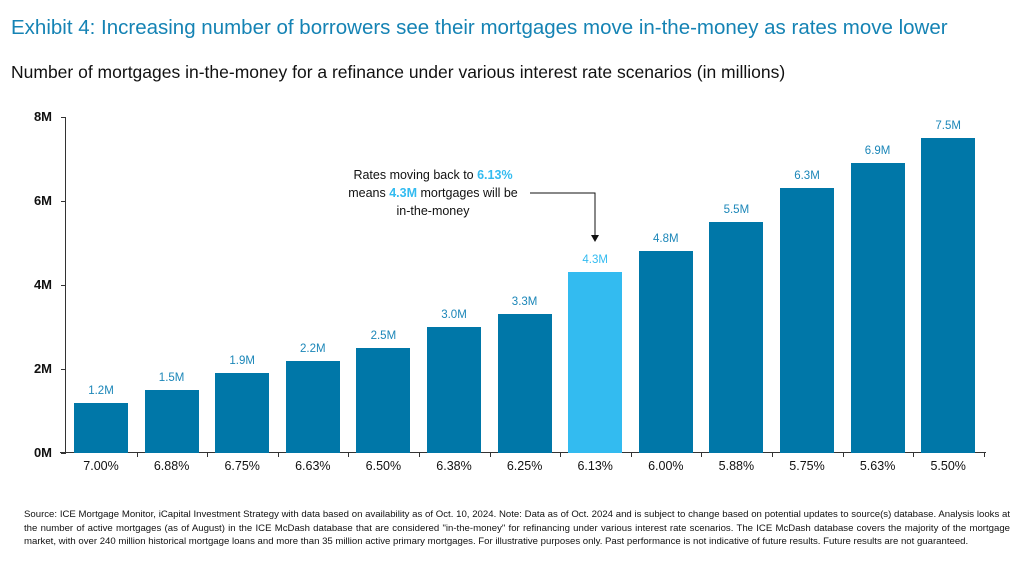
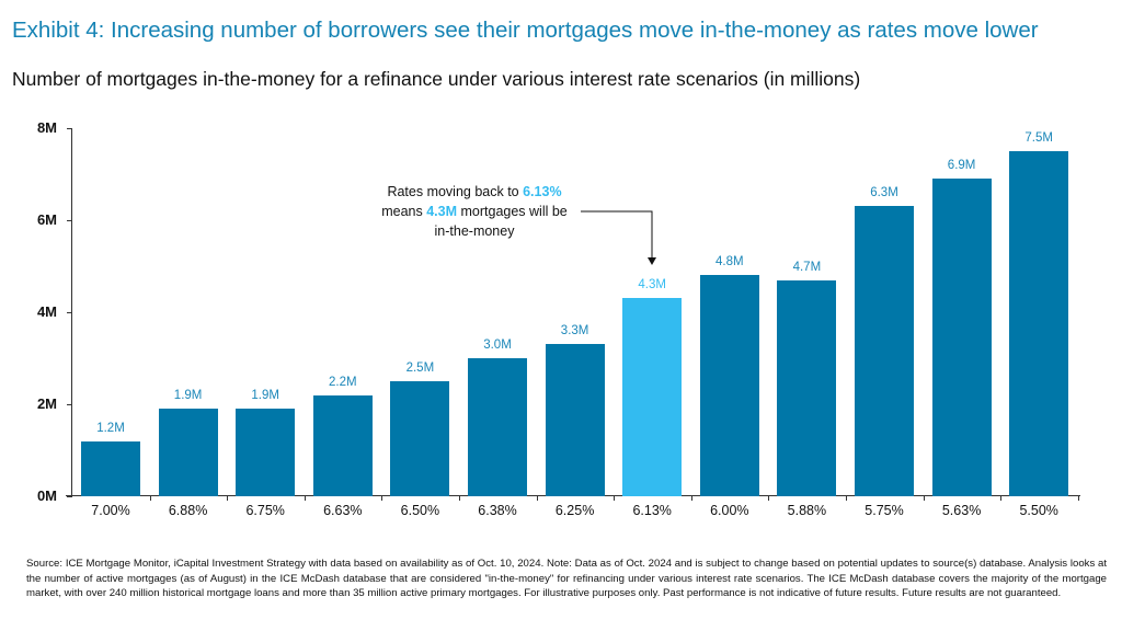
6.88%: 1.5M -> 1.9M
5.88%: 5.5M -> 4.7M
